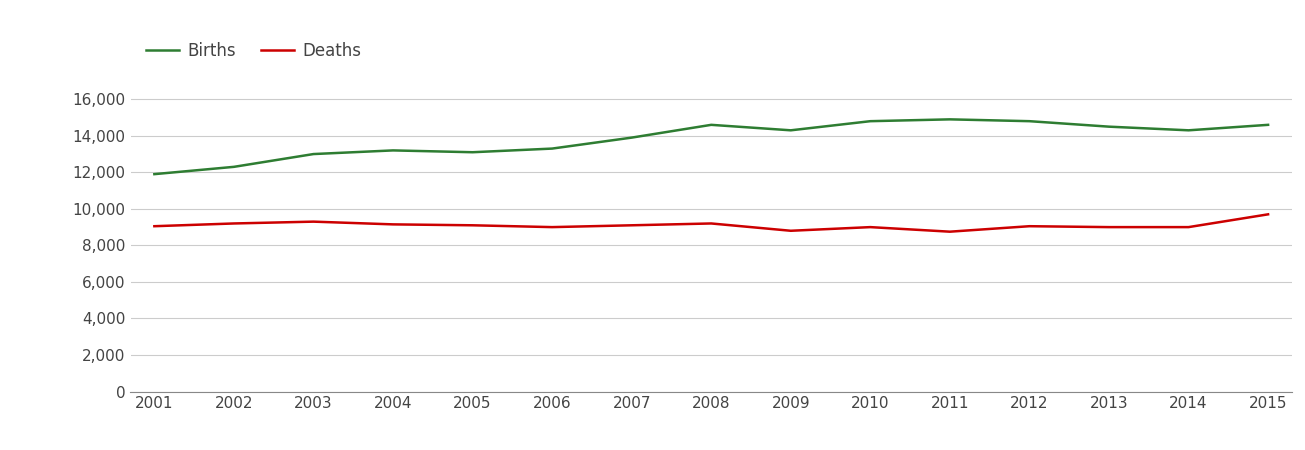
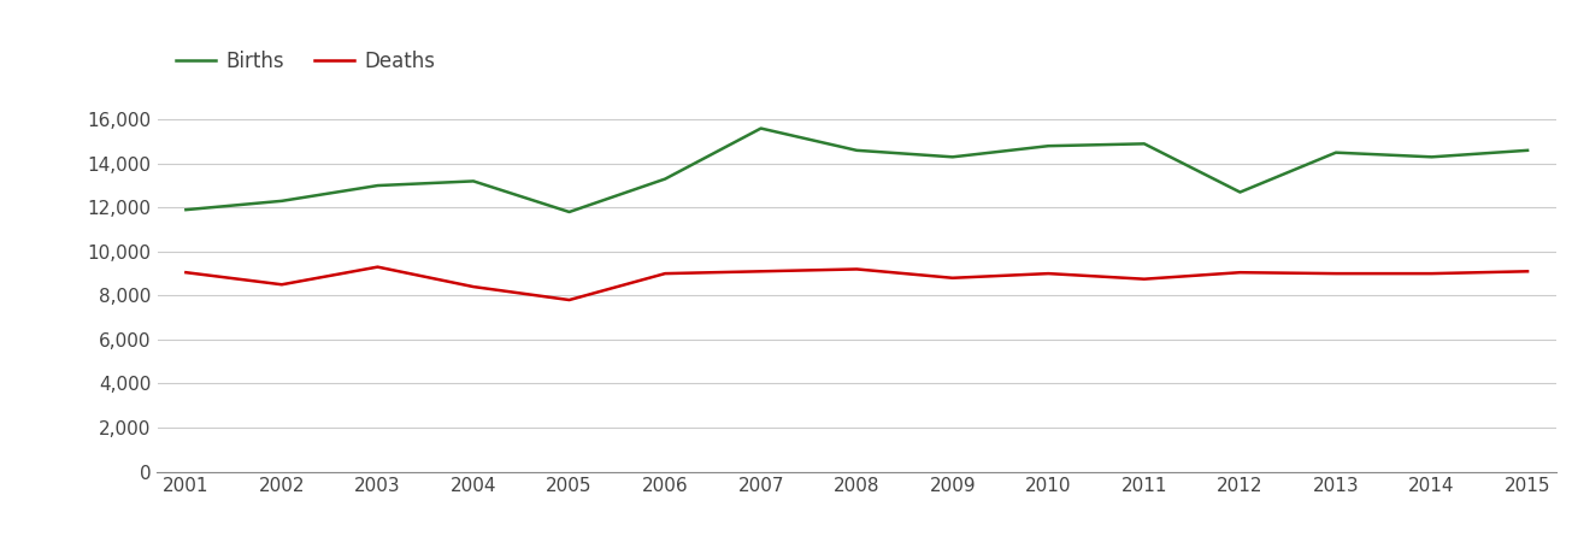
Deaths/2002: 9,200 -> 8,500
Deaths/2004: 9,200 -> 8,400
Births/2005: 13,100 -> 11,800
Deaths/2005: 9,100 -> 7,800
Births/2007: 13,900 -> 15,600
Births/2012: 14,800 -> 12,700
Deaths/2015: 9,700 -> 9,100
